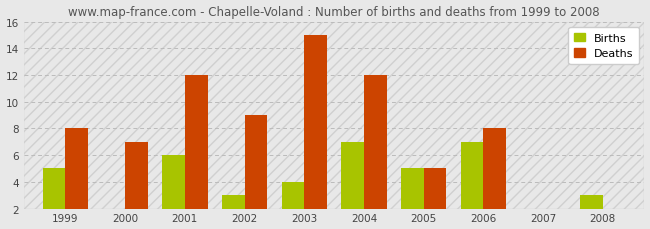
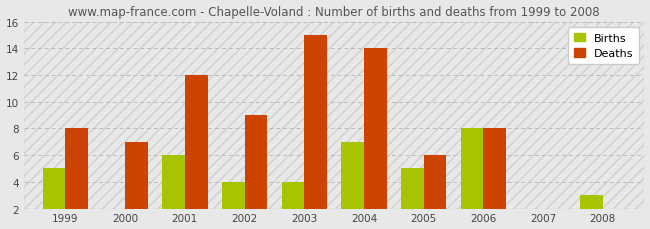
Births/2002: 3 -> 4
Deaths/2004: 12 -> 14
Deaths/2005: 5 -> 6
Births/2006: 7 -> 8
